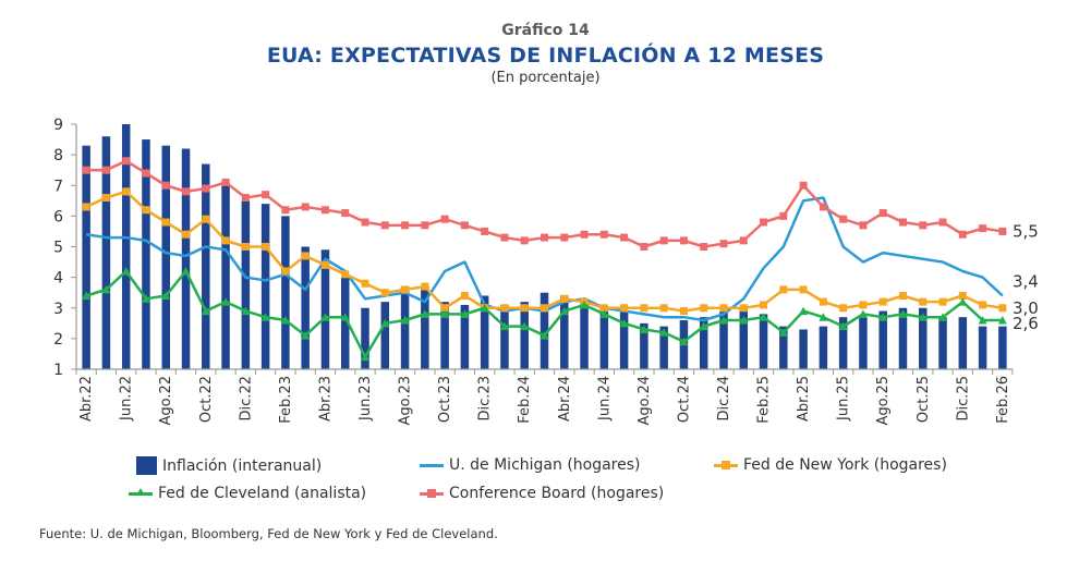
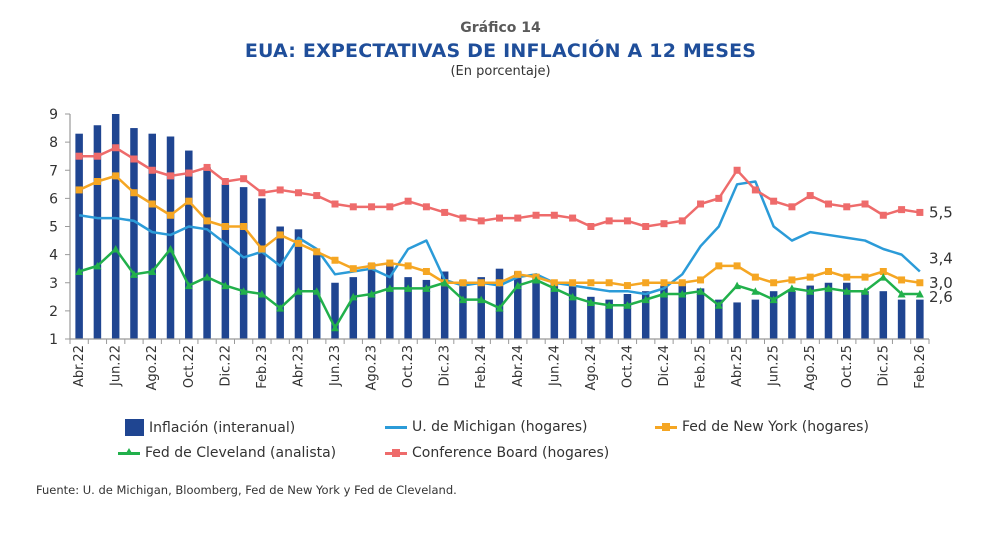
U. de Michigan (hogares)/Dic.22: 4.0 -> 4.4
Fed de New York (hogares)/Oct.23: 3.0 -> 3.6
Fed de Cleveland (analista)/Oct.24: 1.9 -> 2.2
